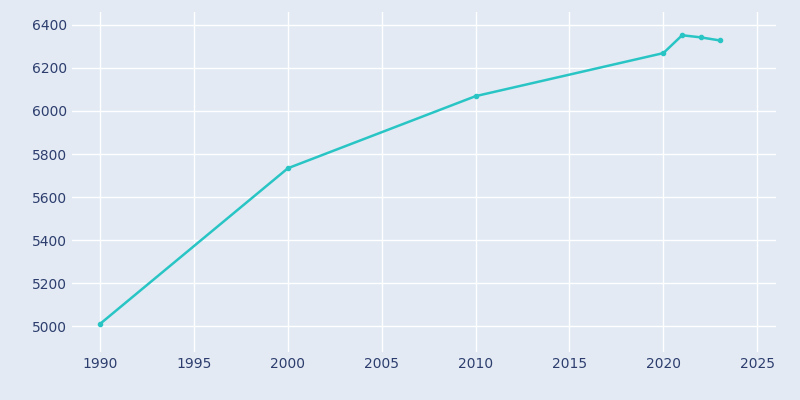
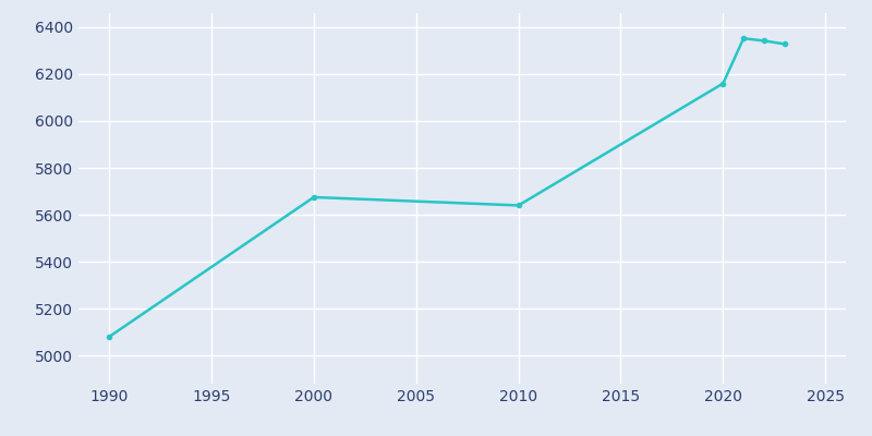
1990: 5011 -> 5080
2000: 5734 -> 5675
2010: 6069 -> 5640
2020: 6269 -> 6160
